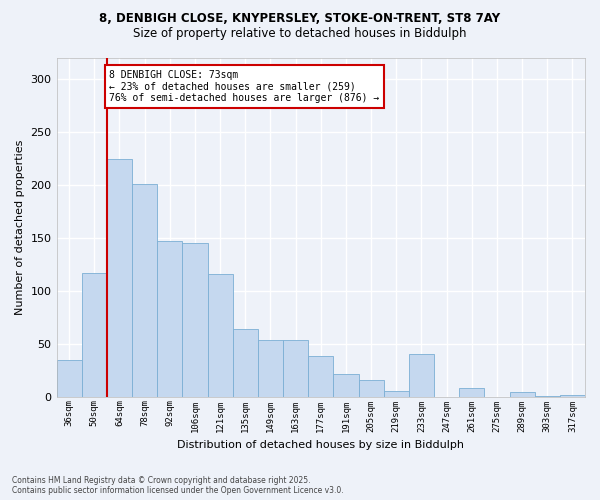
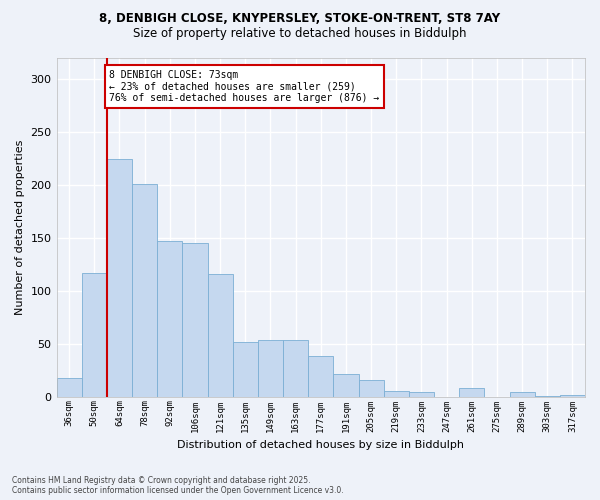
36sqm: 35 -> 18
135sqm: 64 -> 52
233sqm: 40 -> 4
